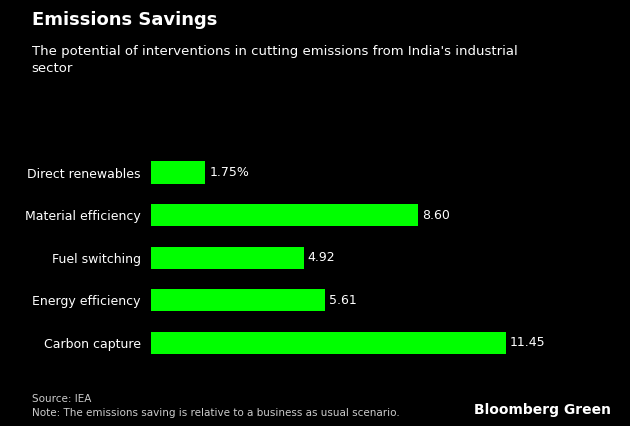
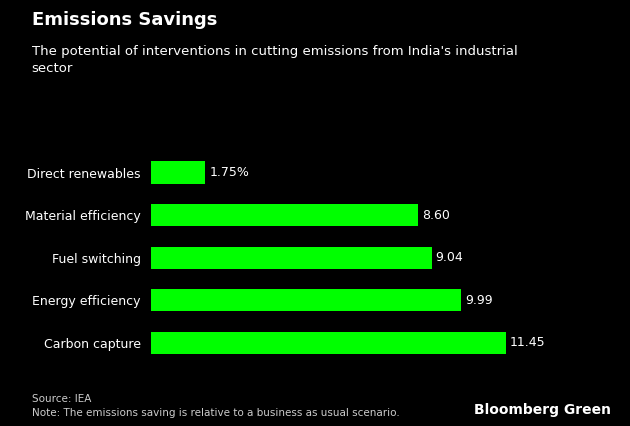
Fuel switching: 4.92 -> 9.04
Energy efficiency: 5.61 -> 9.99
